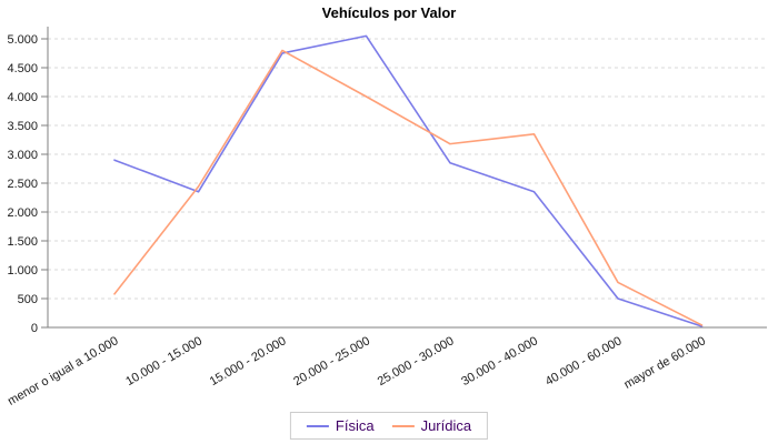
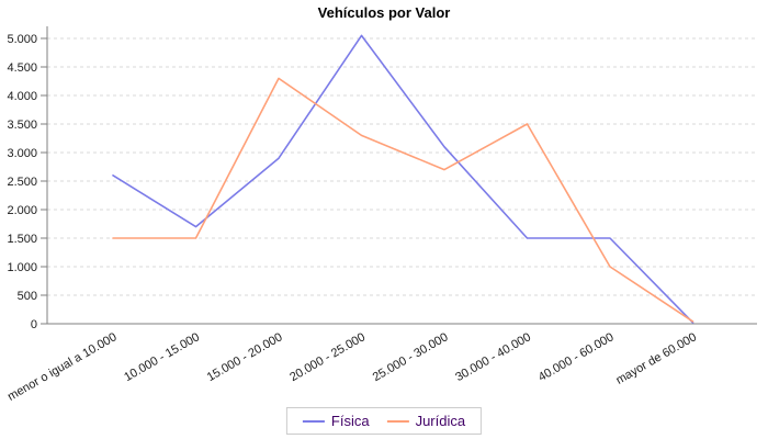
Física/menor o igual a 10.000: 2900 -> 2600
Jurídica/menor o igual a 10.000: 600 -> 1500
Física/10.000 - 15.000: 2400 -> 1700
Jurídica/10.000 - 15.000: 2400 -> 1500
Física/15.000 - 20.000: 4800 -> 2900
Jurídica/15.000 - 20.000: 4800 -> 4300
Jurídica/20.000 - 25.000: 4000 -> 3300
Física/25.000 - 30.000: 2800 -> 3100
Jurídica/25.000 - 30.000: 3200 -> 2700
Física/30.000 - 40.000: 2400 -> 1500
Jurídica/30.000 - 40.000: 3400 -> 3500
Física/40.000 - 60.000: 500 -> 1500
Jurídica/40.000 - 60.000: 800 -> 1000
